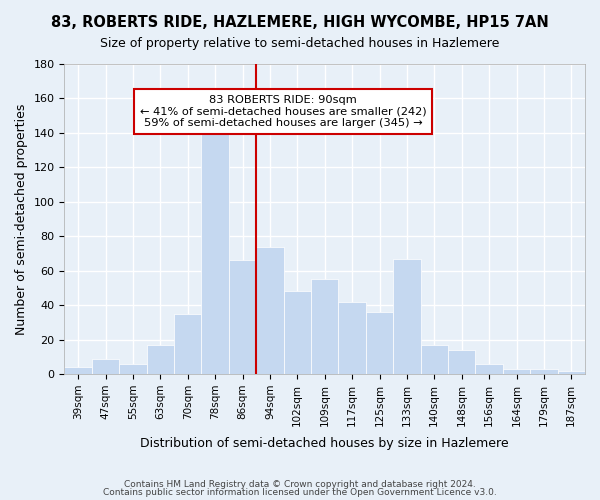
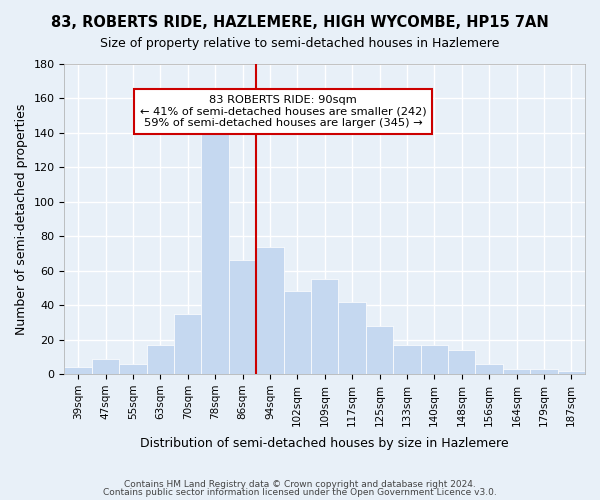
125sqm: 36 -> 28
133sqm: 67 -> 17
